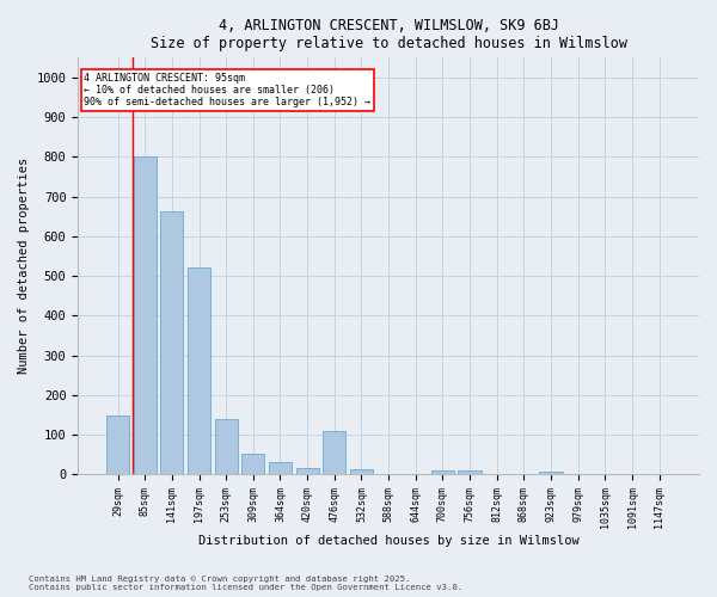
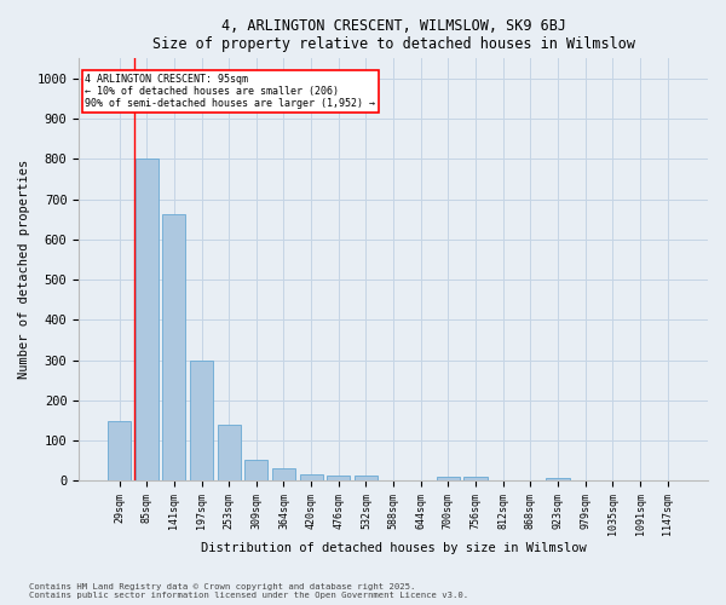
197sqm: 520 -> 300
476sqm: 110 -> 14
